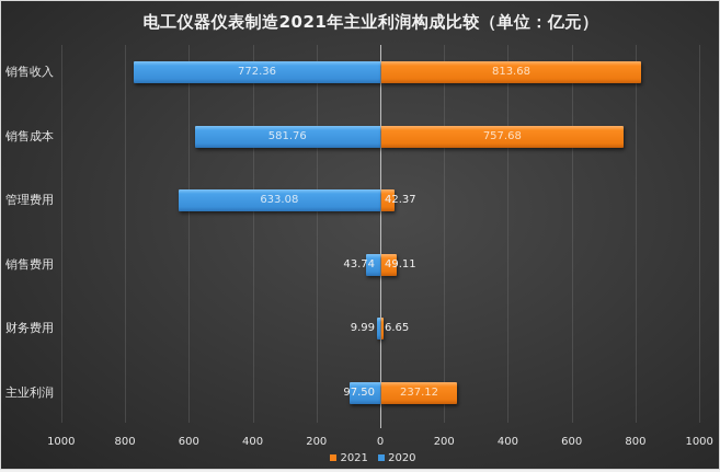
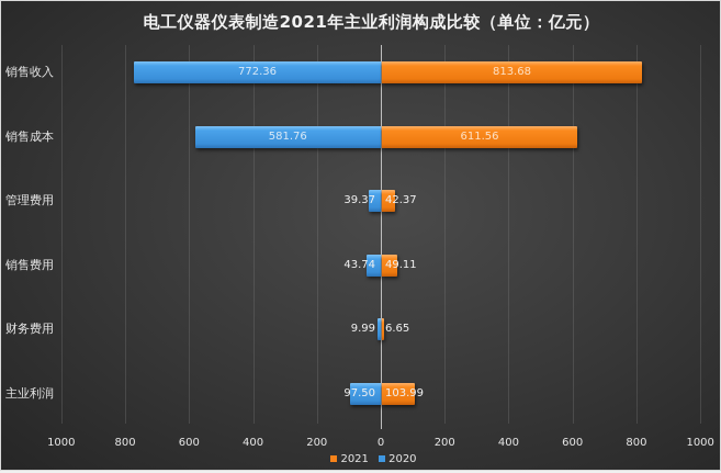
2021/销售成本: 757.68 -> 611.56
2020/管理费用: 633.08 -> 39.37
2021/主业利润: 237.12 -> 103.99
